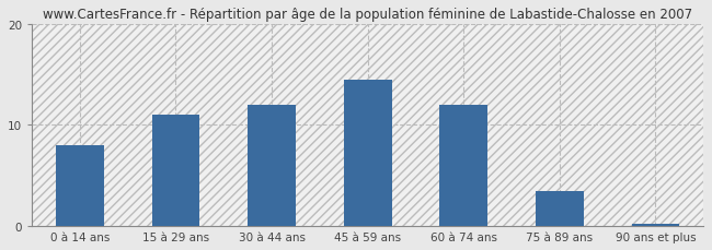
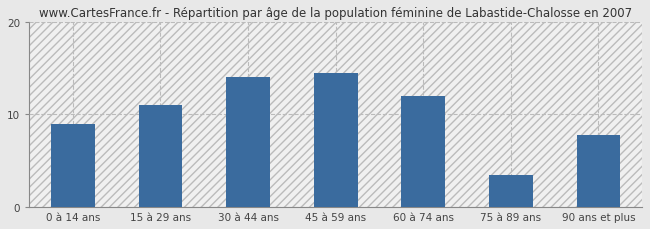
0 à 14 ans: 8.0 -> 9.0
30 à 44 ans: 12.0 -> 14.0
90 ans et plus: 0.2 -> 7.8
